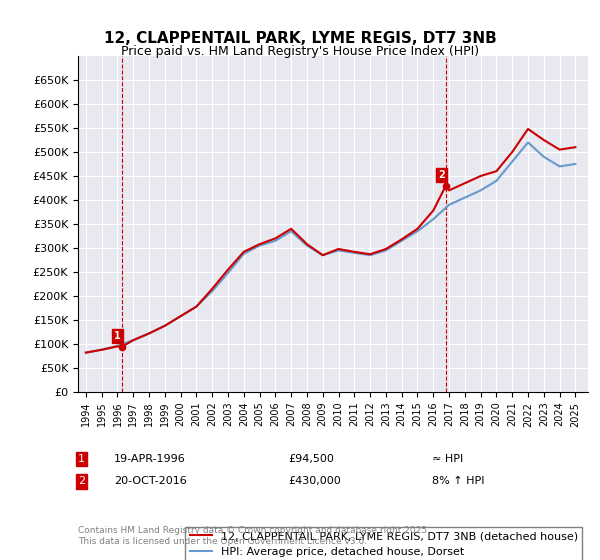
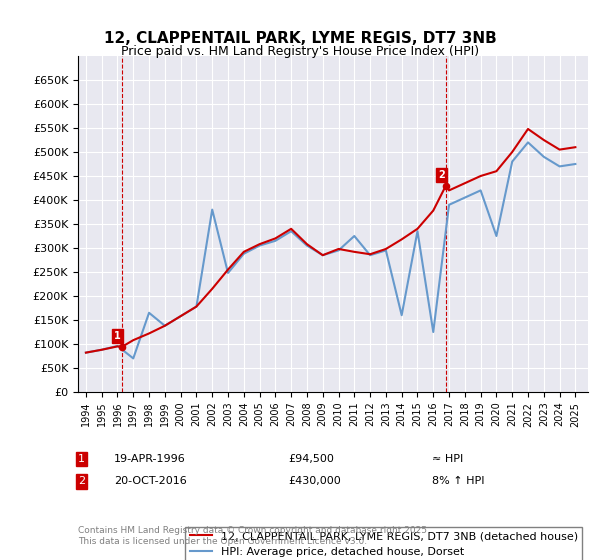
HPI: Average price, detached house, Dorset/1997: £108K -> £70K
HPI: Average price, detached house, Dorset/1998: £122K -> £165K
HPI: Average price, detached house, Dorset/2002: £210K -> £380K
HPI: Average price, detached house, Dorset/2011: £290K -> £325K
HPI: Average price, detached house, Dorset/2014: £315K -> £160K
HPI: Average price, detached house, Dorset/2016: £360K -> £125K
HPI: Average price, detached house, Dorset/2020: £440K -> £325K
